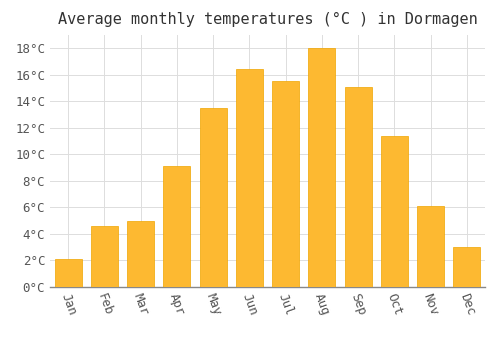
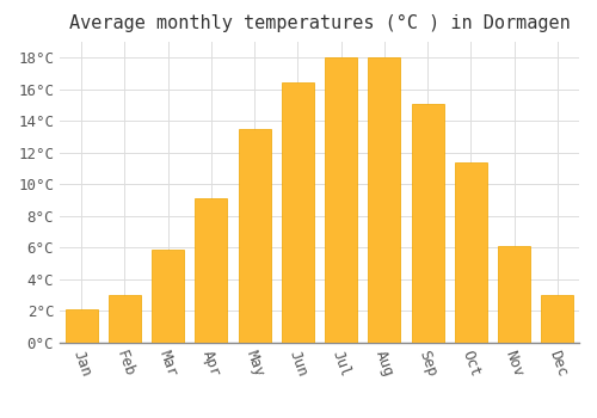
Feb: 4.6°C -> 3.0°C
Mar: 5.0°C -> 5.9°C
Jul: 15.5°C -> 18.0°C
